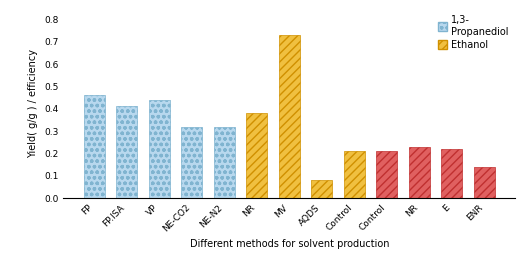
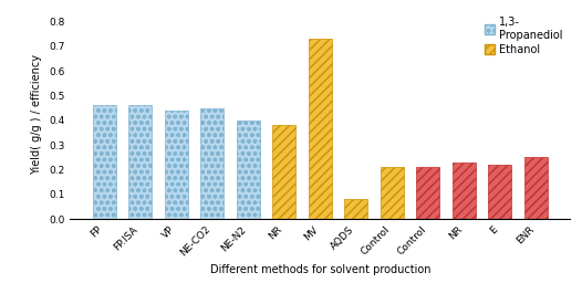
FP.ISA: 0.41 -> 0.46
NE-CO2: 0.32 -> 0.45
NE-N2: 0.32 -> 0.40
ENR: 0.14 -> 0.25
